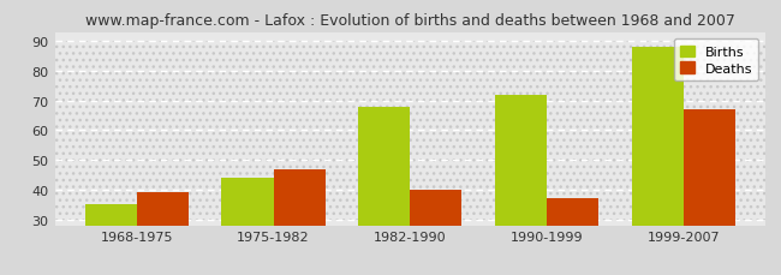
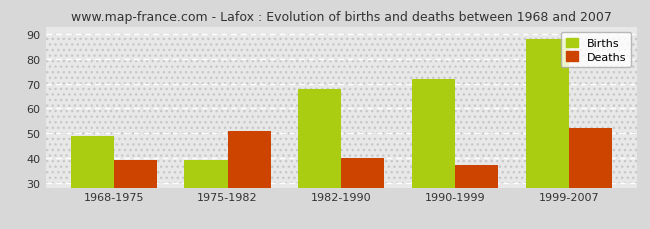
Births/1968-1975: 35 -> 49
Births/1975-1982: 44 -> 39
Deaths/1975-1982: 47 -> 51
Deaths/1999-2007: 67 -> 52
